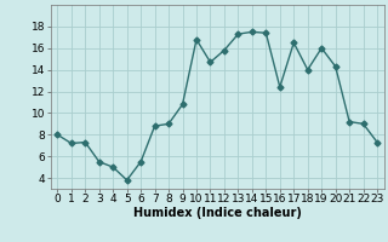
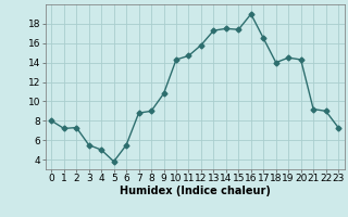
10: 16.8 -> 14.3
16: 12.4 -> 19.0
19: 16.0 -> 14.5
